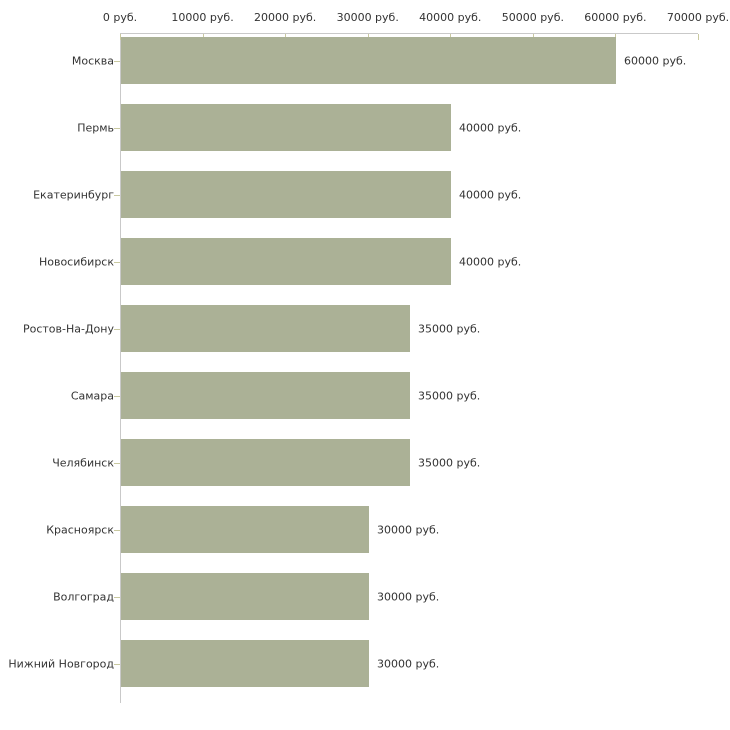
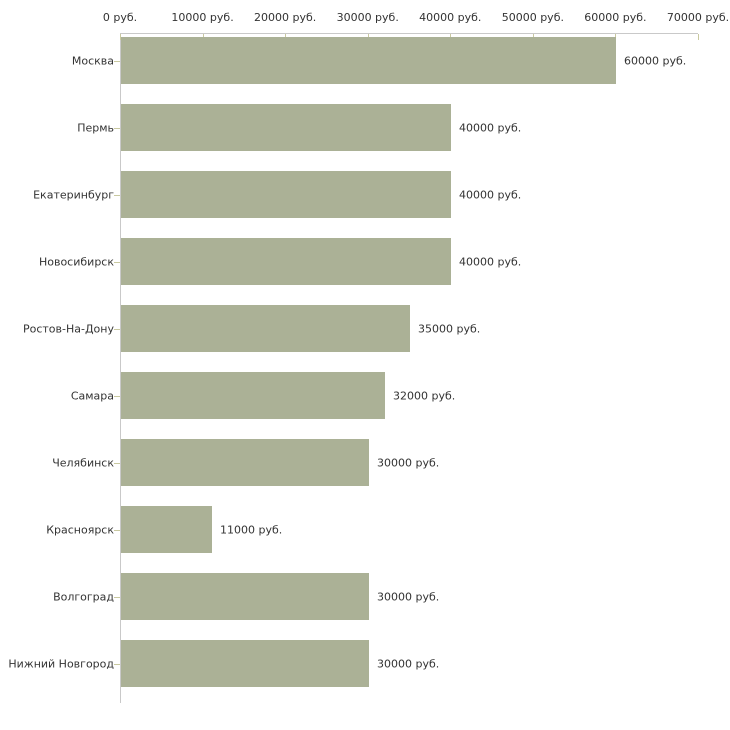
Самара: 35000 -> 32000
Челябинск: 35000 -> 30000
Красноярск: 30000 -> 11000
